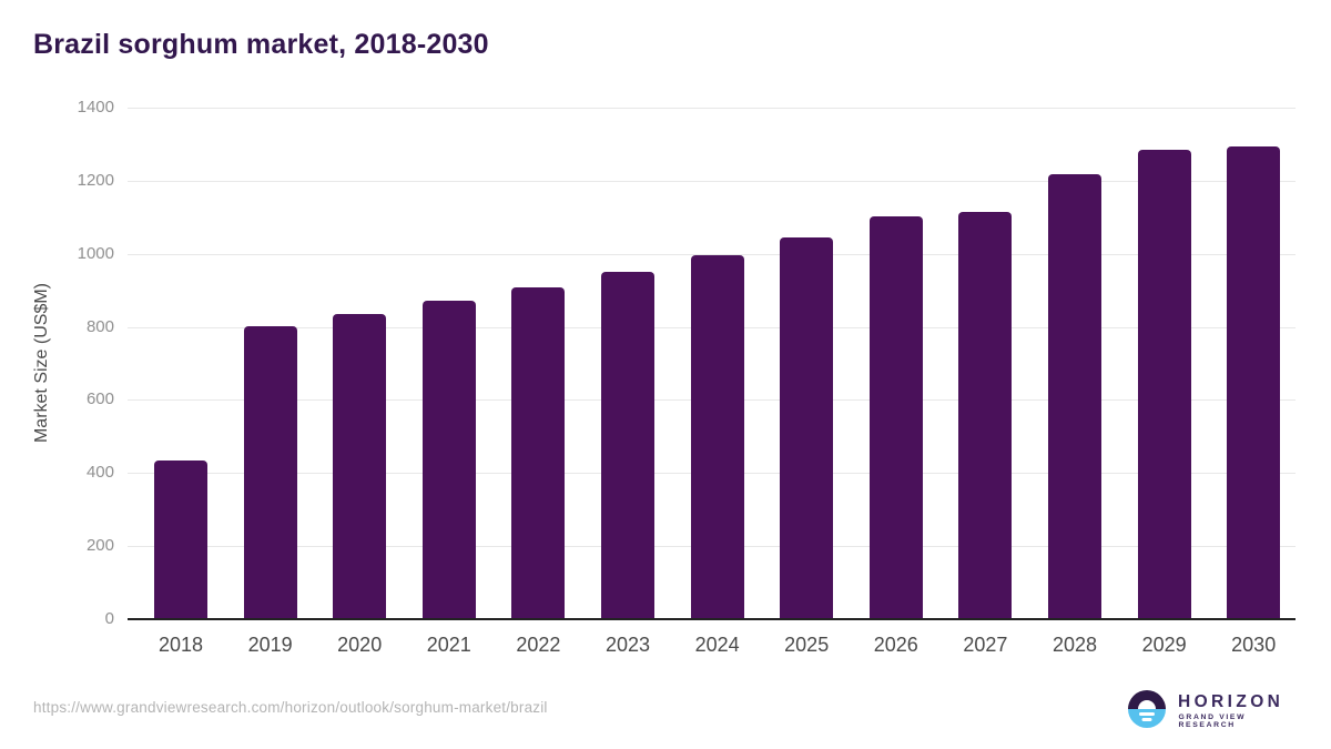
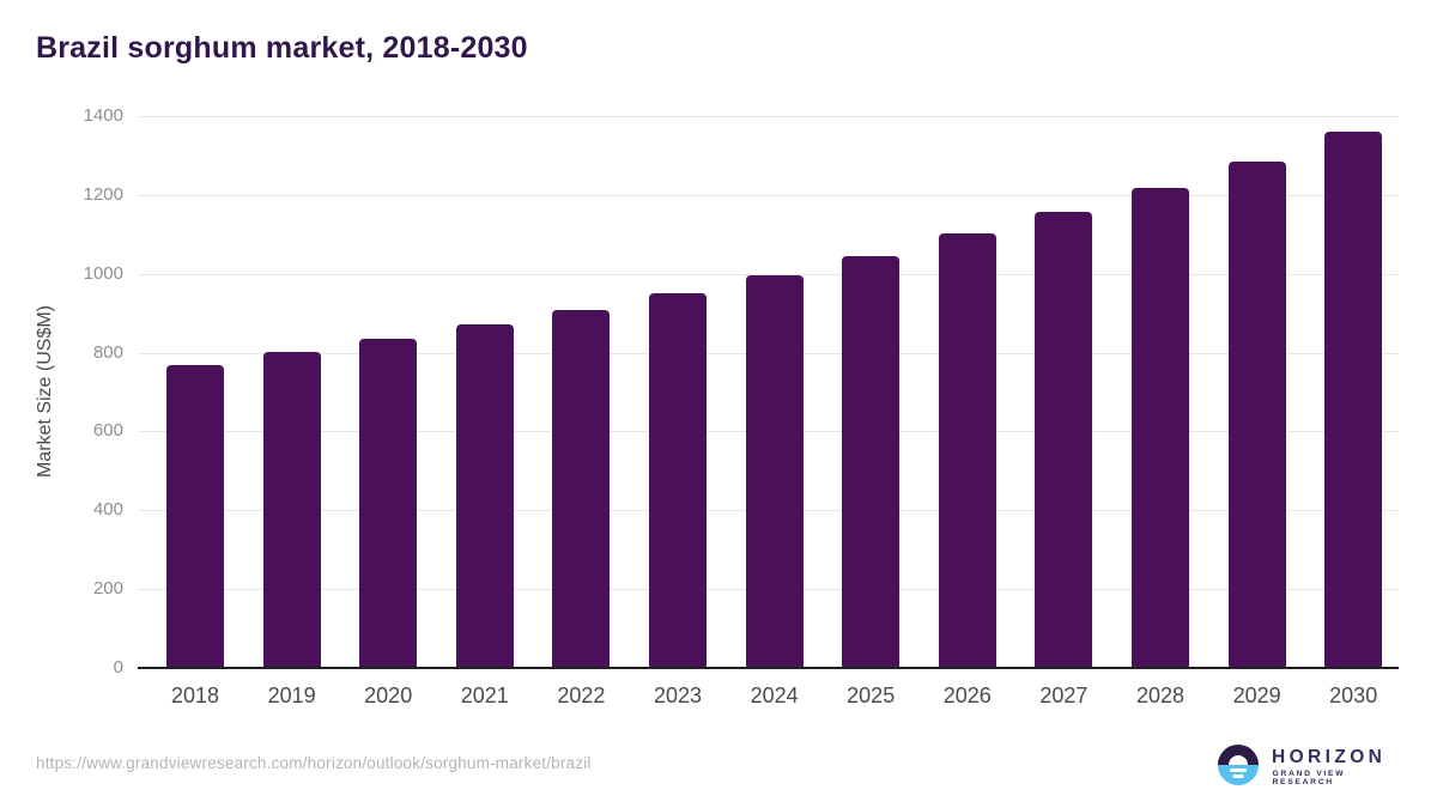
2018: 430 -> 760
2027: 1110 -> 1150
2030: 1290 -> 1360
